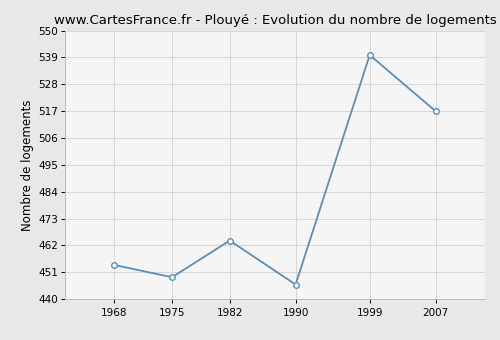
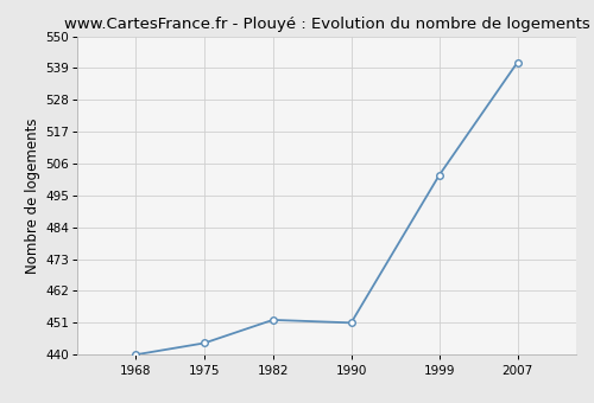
1968: 454 -> 440
1975: 449 -> 444
1982: 464 -> 452
1990: 446 -> 451
1999: 540 -> 502
2007: 517 -> 541
